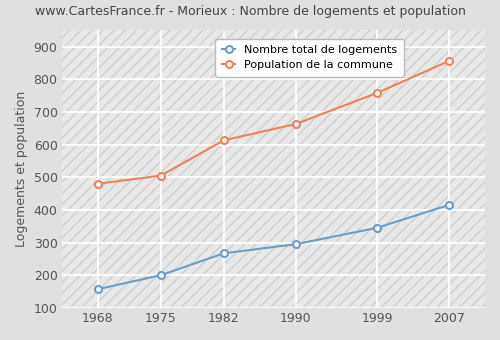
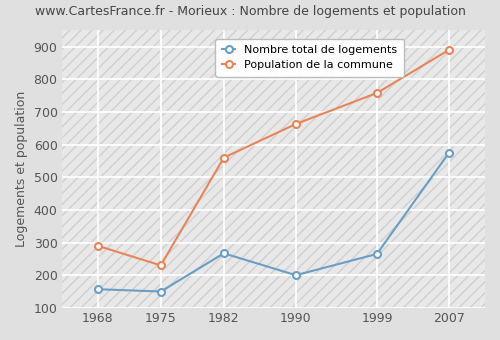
Population de la commune/1968: 480 -> 290
Nombre total de logements/1975: 200 -> 150
Population de la commune/1975: 505 -> 230
Population de la commune/1982: 613 -> 560
Nombre total de logements/1990: 295 -> 200
Nombre total de logements/1999: 345 -> 265
Nombre total de logements/2007: 415 -> 575
Population de la commune/2007: 856 -> 890
